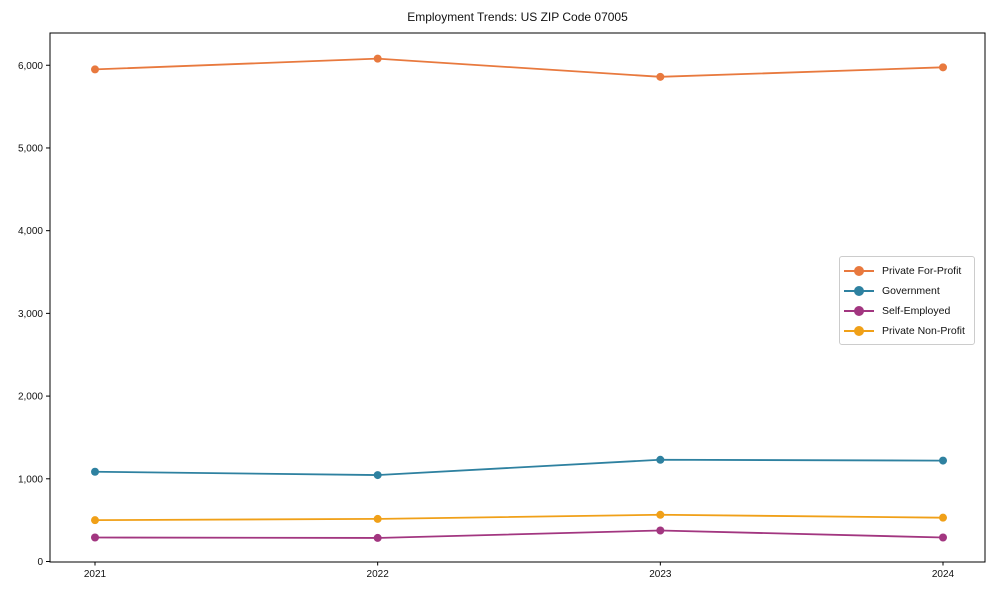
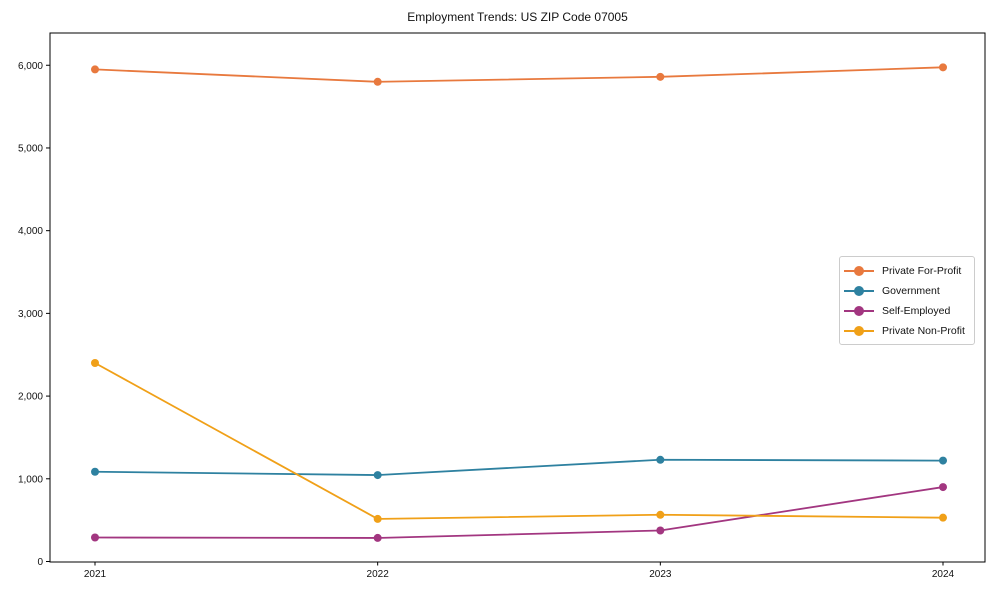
Private Non-Profit/2021: 500 -> 2400
Private For-Profit/2022: 6100 -> 5800
Self-Employed/2024: 300 -> 900
